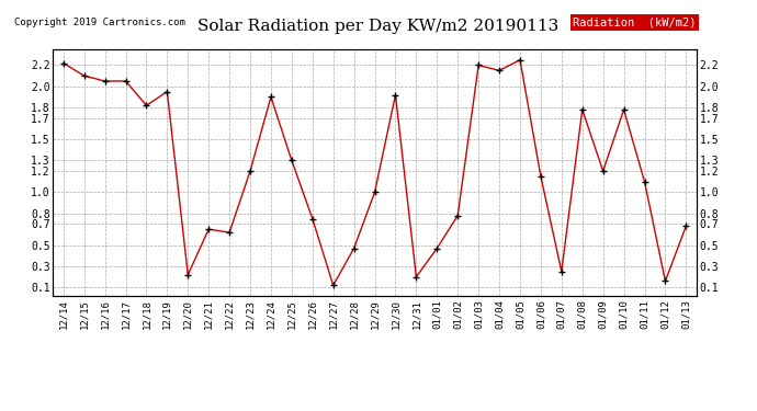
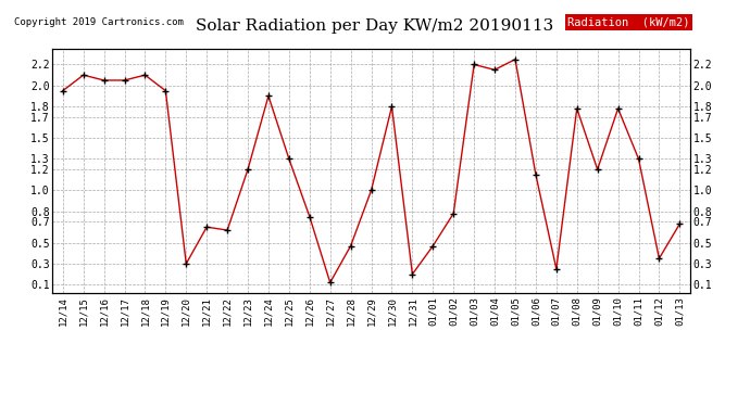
12/14: 2.22 -> 1.95
12/18: 1.82 -> 2.10
12/20: 0.22 -> 0.30
12/30: 1.92 -> 1.80
01/11: 1.10 -> 1.30
01/12: 0.16 -> 0.35
